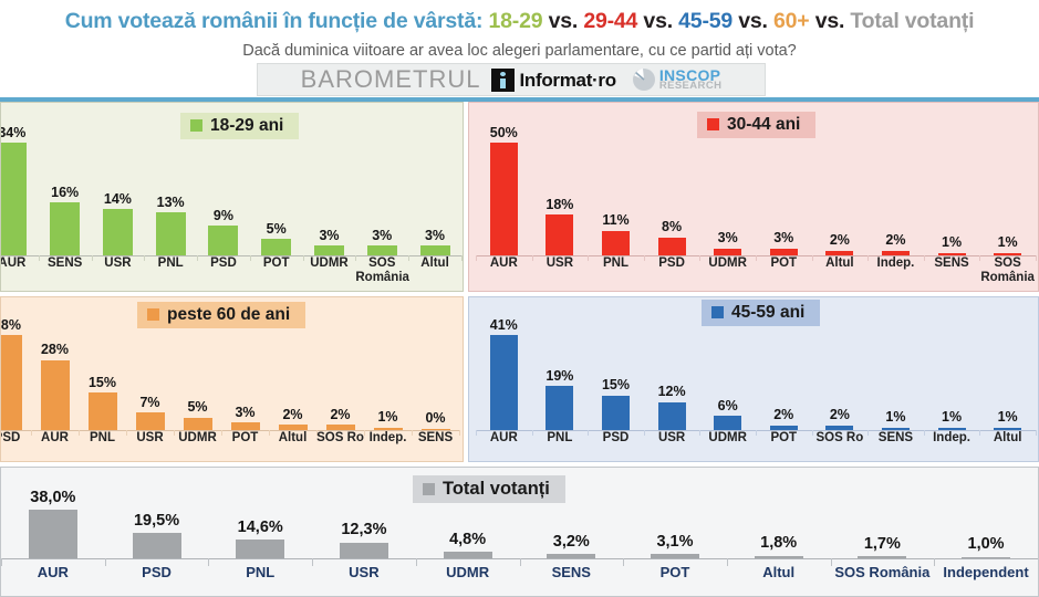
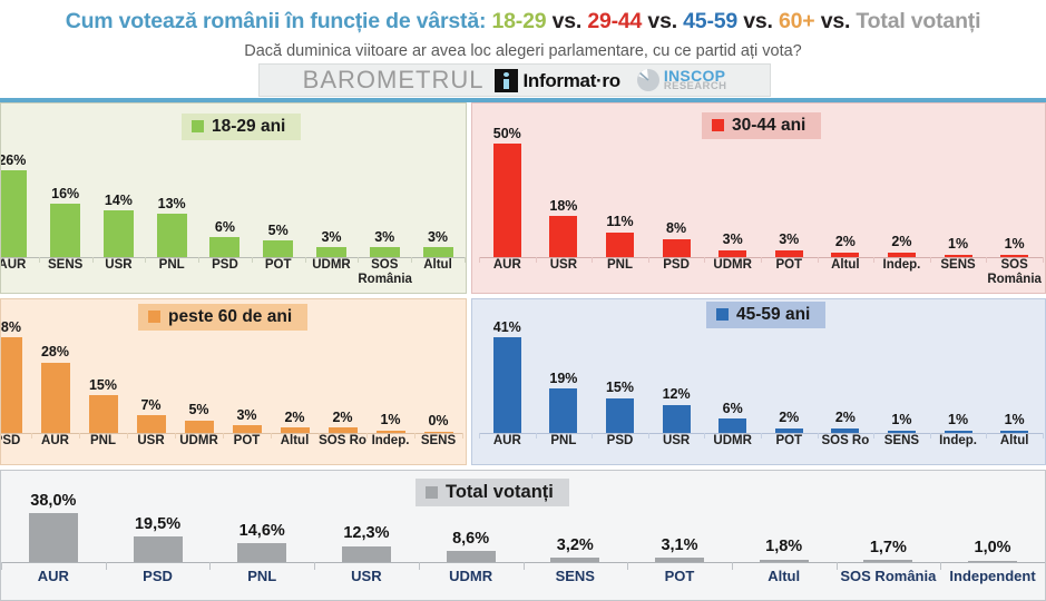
18-29 ani/AUR: 34% -> 26%
18-29 ani/PSD: 9% -> 6%
Total votanți/UDMR: 4,8% -> 8,6%
